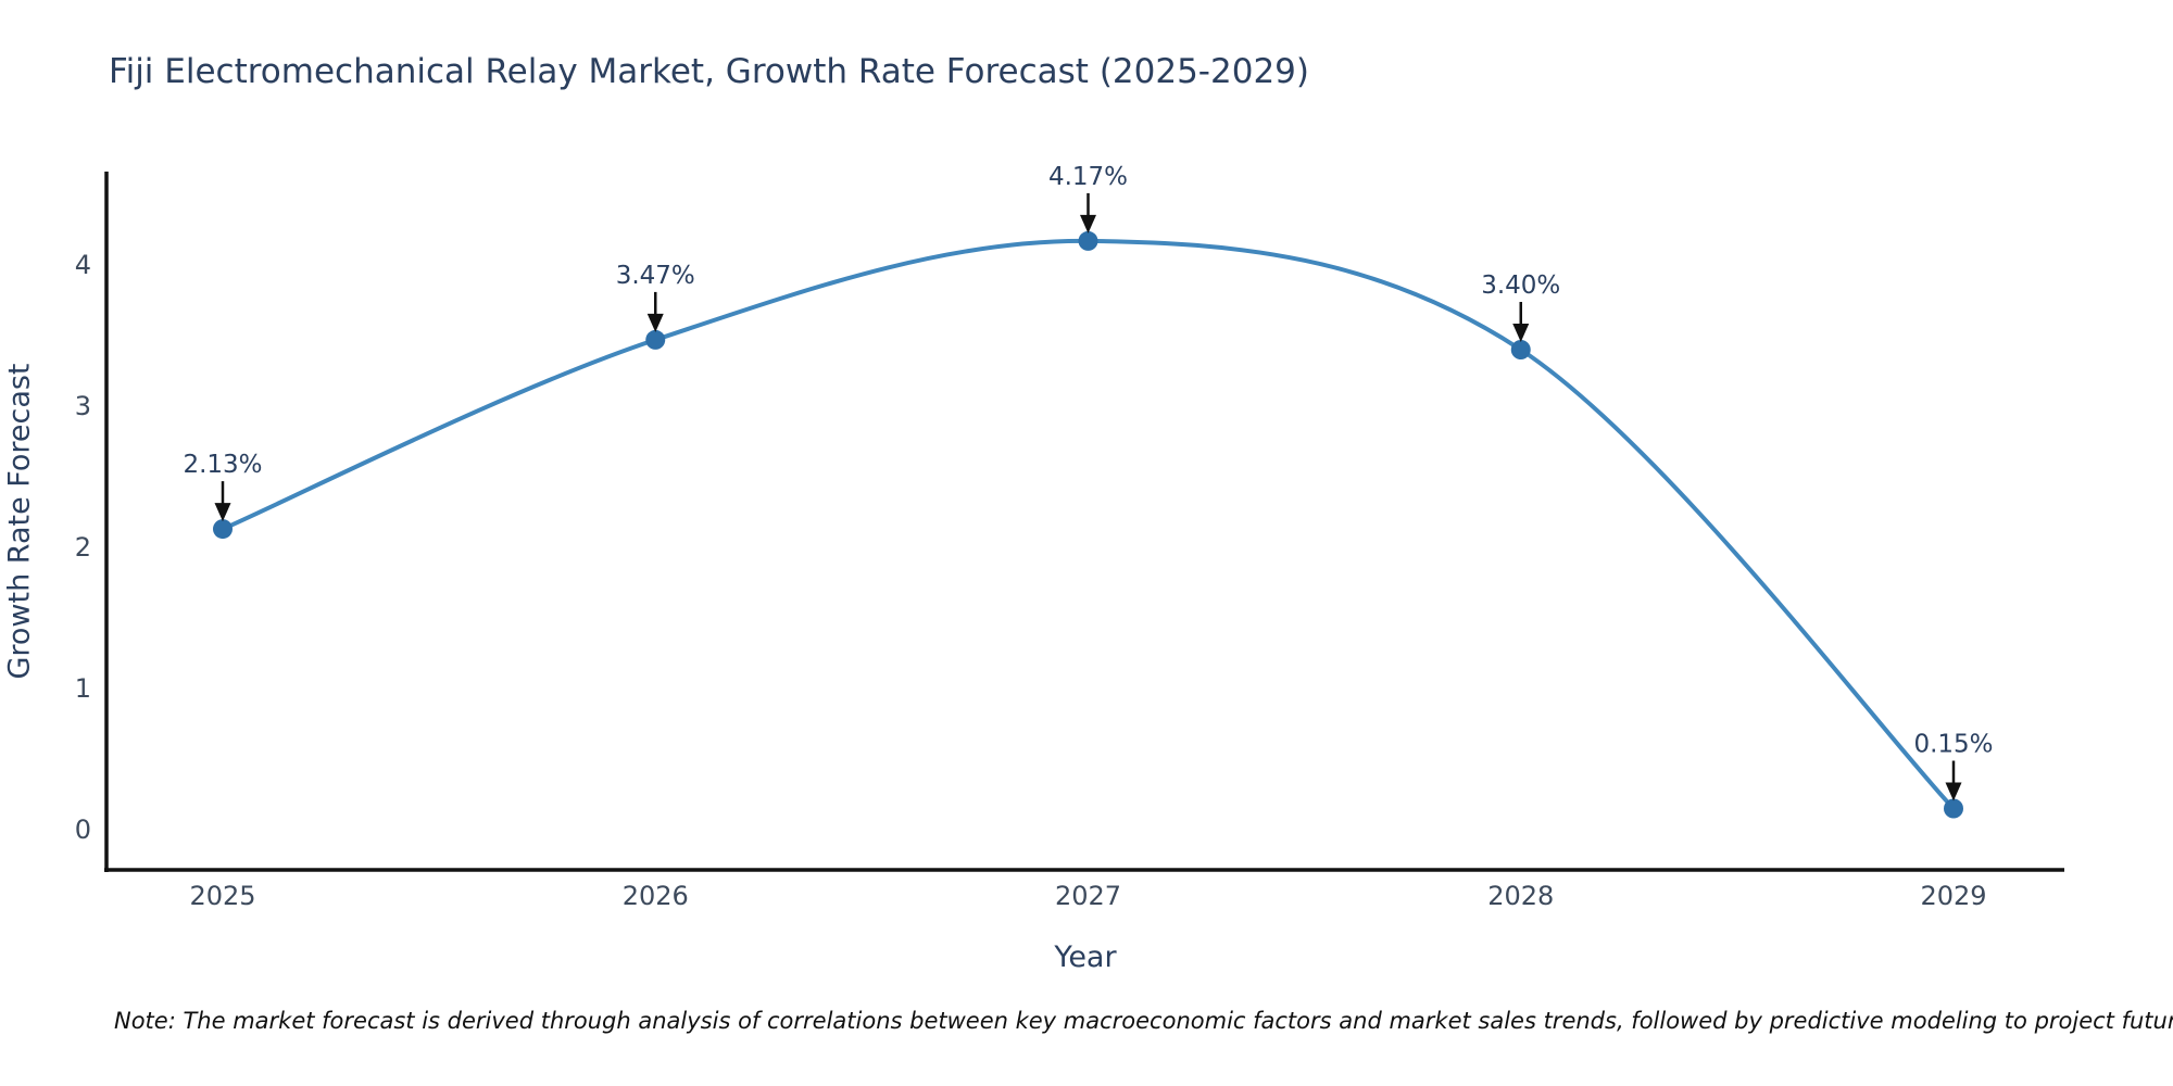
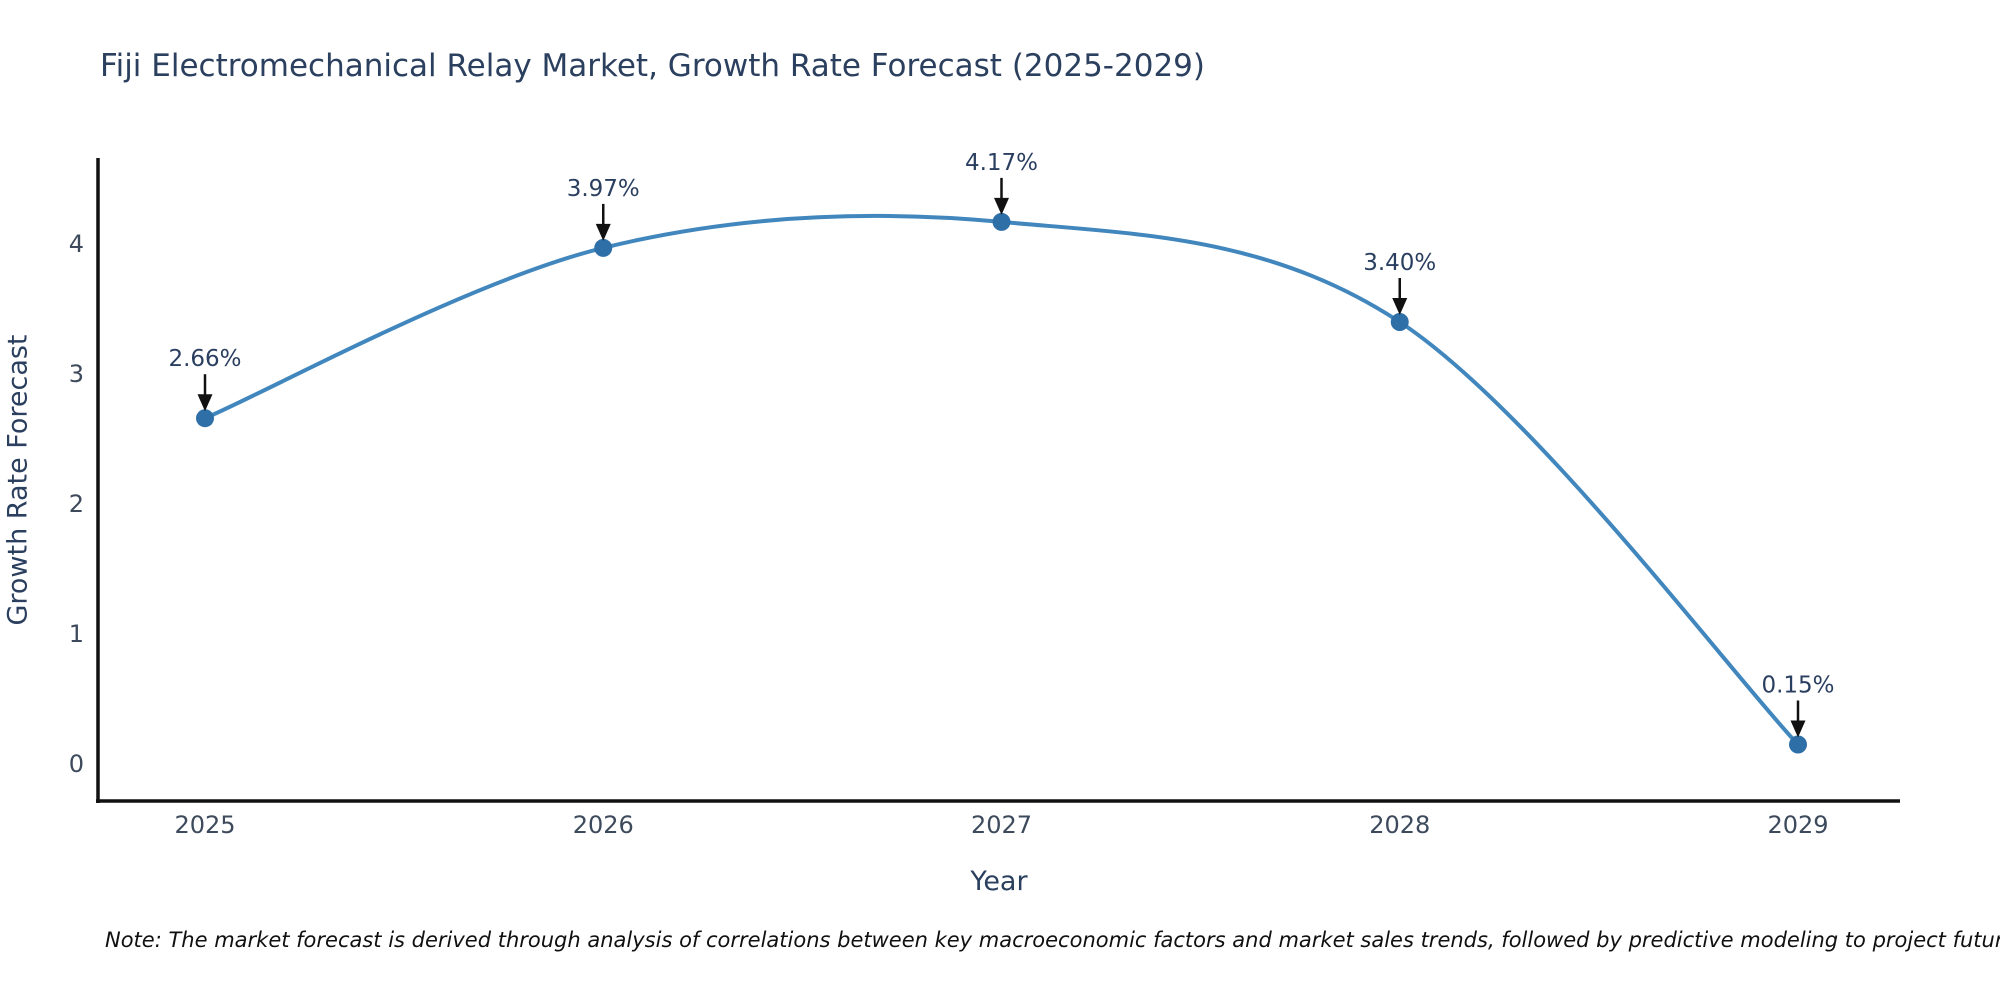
2025: 2.13% -> 2.66%
2026: 3.47% -> 3.97%
